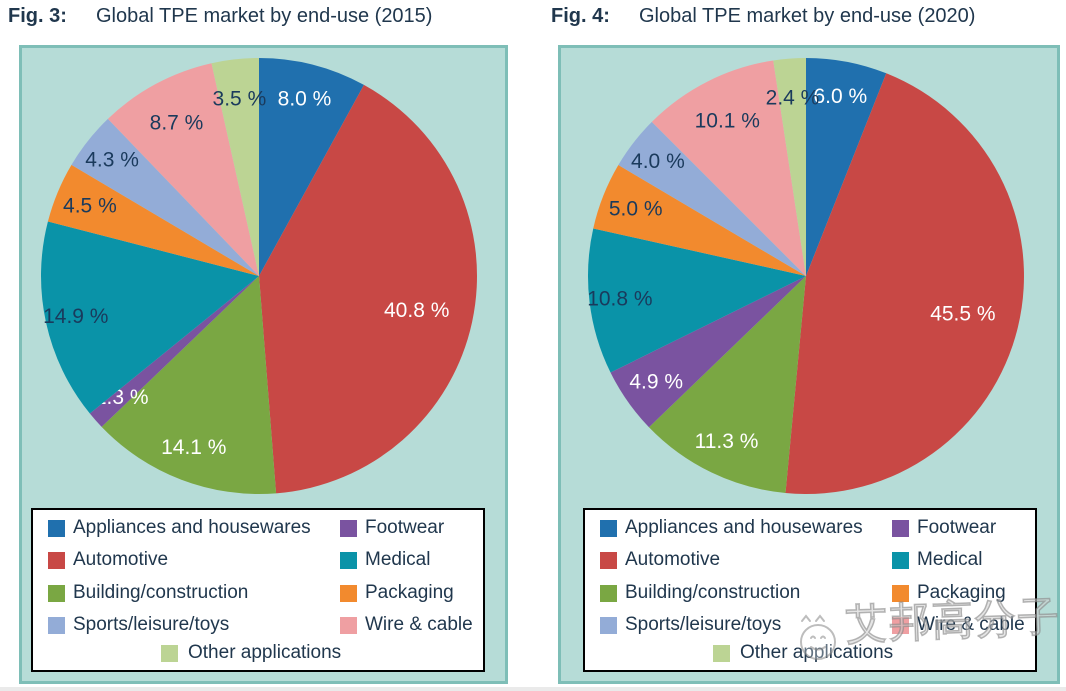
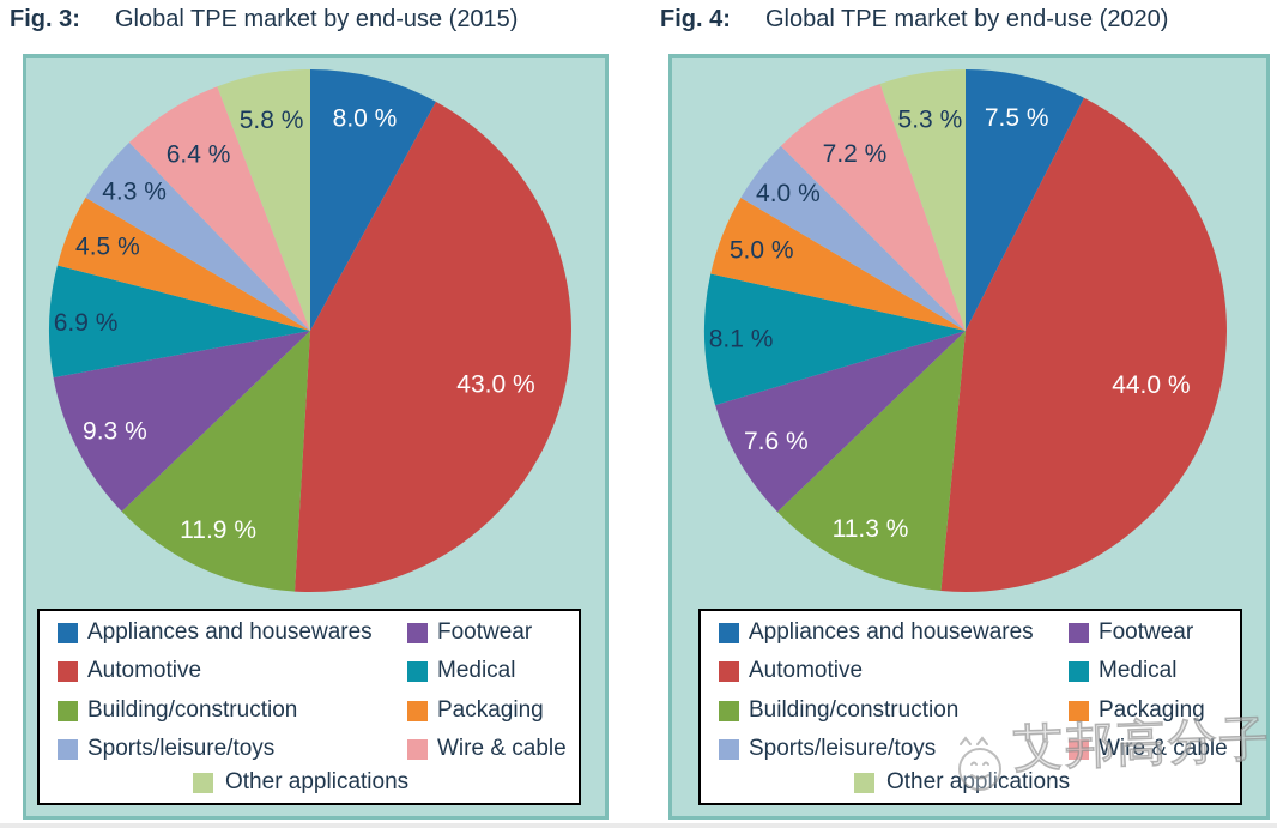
Global TPE market by end-use (2015)/Automotive: 40.8 -> 43.0
Global TPE market by end-use (2015)/Building/construction: 14.1 -> 11.9
Global TPE market by end-use (2015)/Footwear: 1.3 -> 9.3
Global TPE market by end-use (2015)/Medical: 14.9 -> 6.9
Global TPE market by end-use (2015)/Wire & cable: 8.7 -> 6.4
Global TPE market by end-use (2015)/Other applications: 3.5 -> 5.8
Global TPE market by end-use (2020)/Appliances and housewares: 6.0 -> 7.5
Global TPE market by end-use (2020)/Automotive: 45.5 -> 44.0
Global TPE market by end-use (2020)/Footwear: 4.9 -> 7.6
Global TPE market by end-use (2020)/Medical: 10.8 -> 8.1
Global TPE market by end-use (2020)/Wire & cable: 10.1 -> 7.2
Global TPE market by end-use (2020)/Other applications: 2.4 -> 5.3
